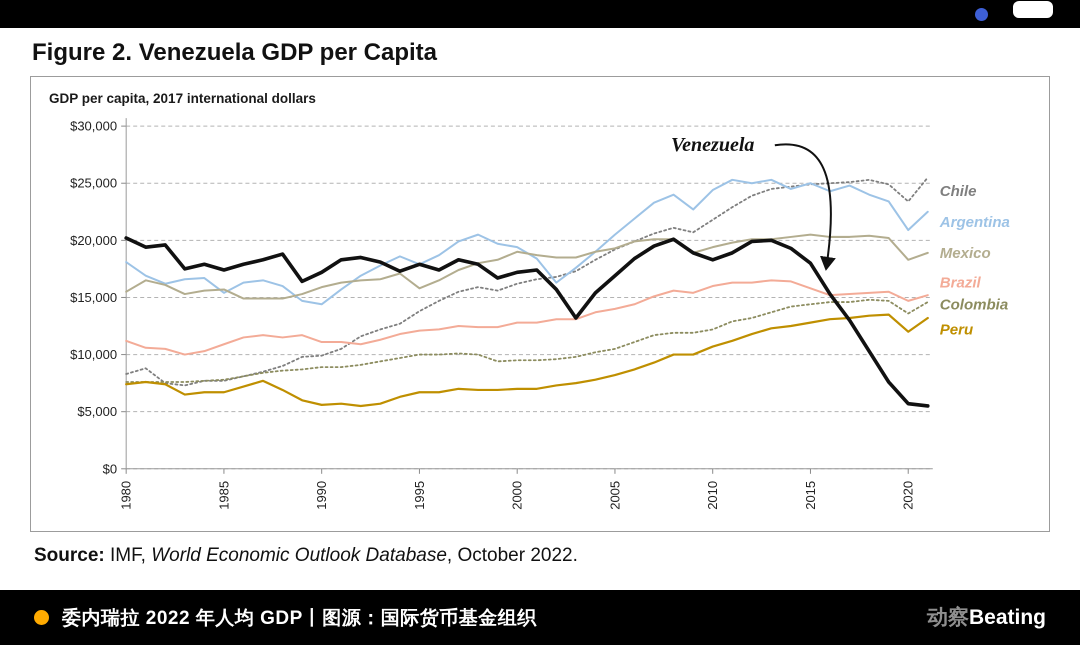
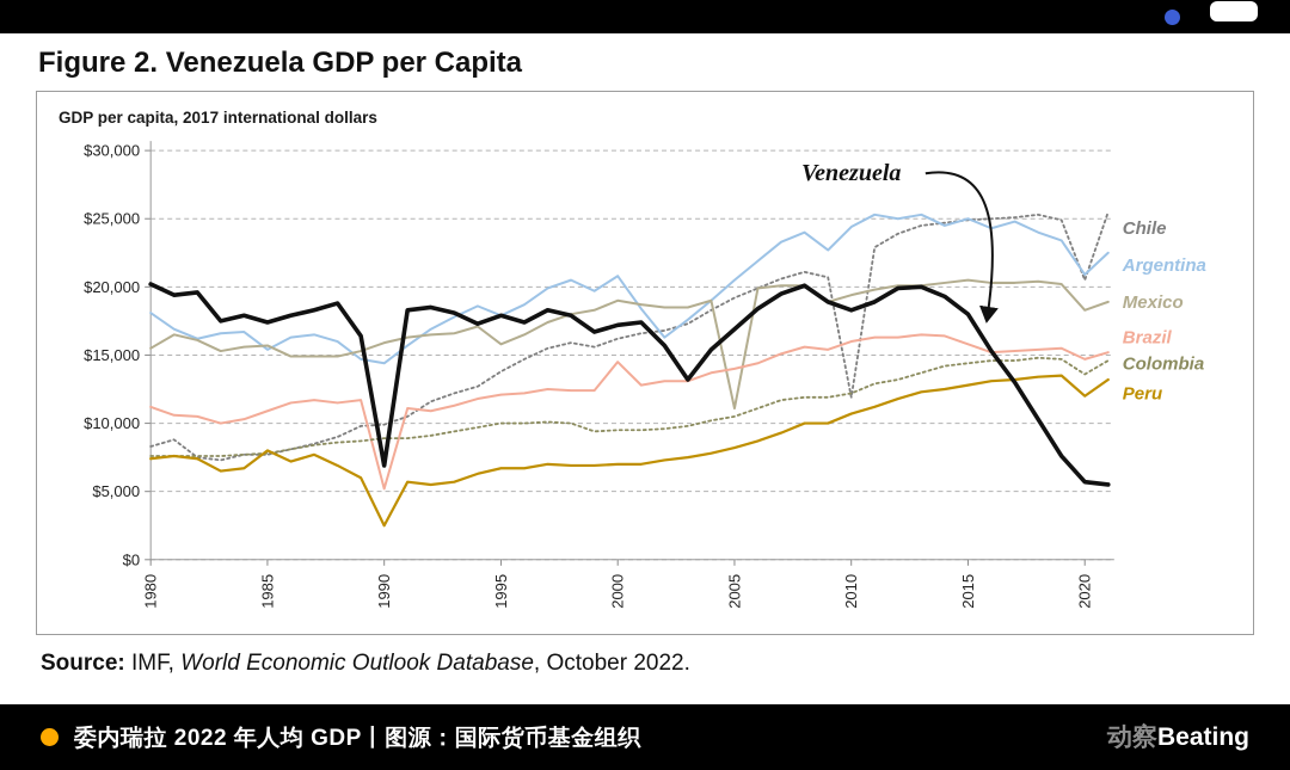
Peru/1985: $6700 -> $8000
Brazil/1990: $11100 -> $5200
Peru/1990: $5600 -> $2500
Venezuela/1990: $17200 -> $6900
Argentina/2000: $19400 -> $20800
Brazil/2000: $12800 -> $14500
Mexico/2005: $19300 -> $11100
Chile/2010: $21800 -> $11900
Chile/2020: $23400 -> $20500
